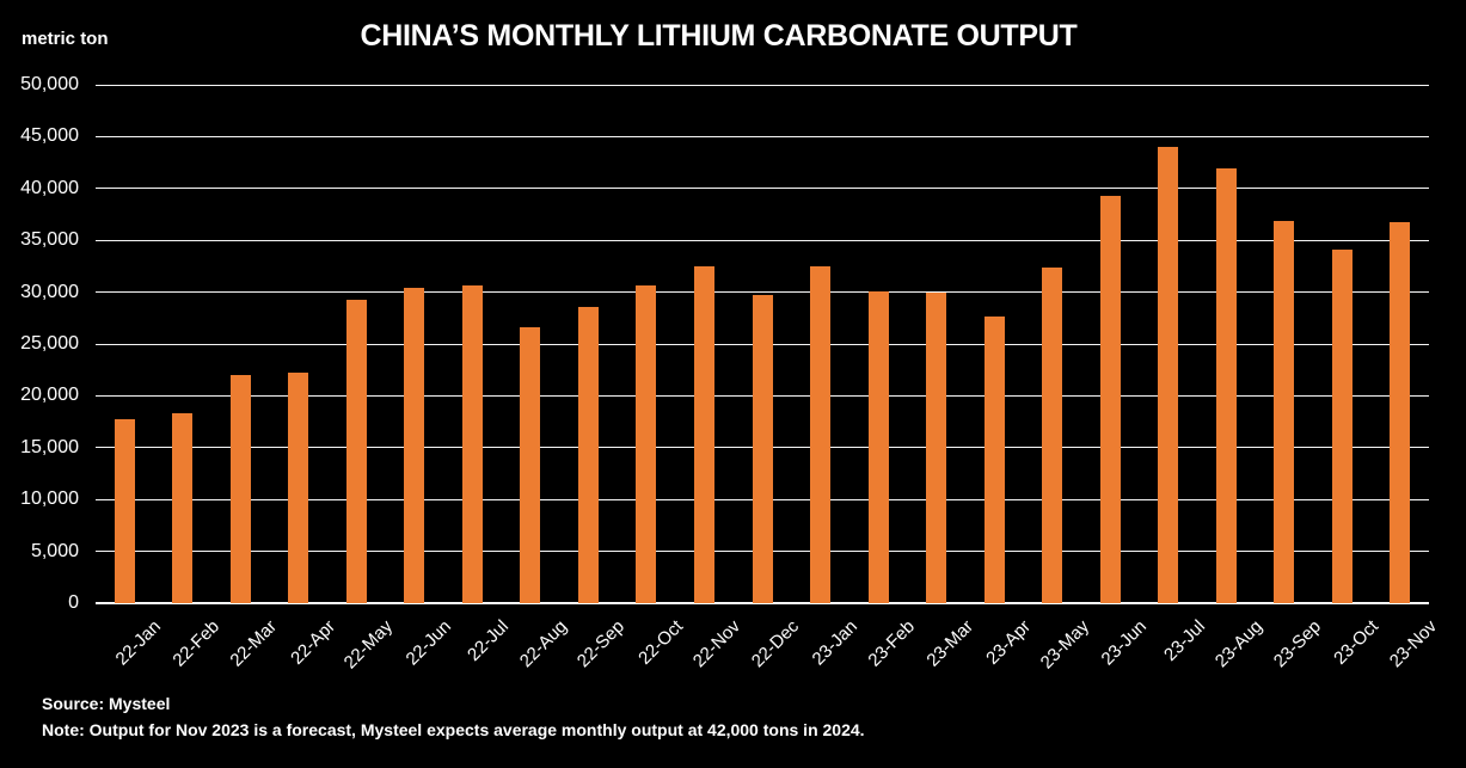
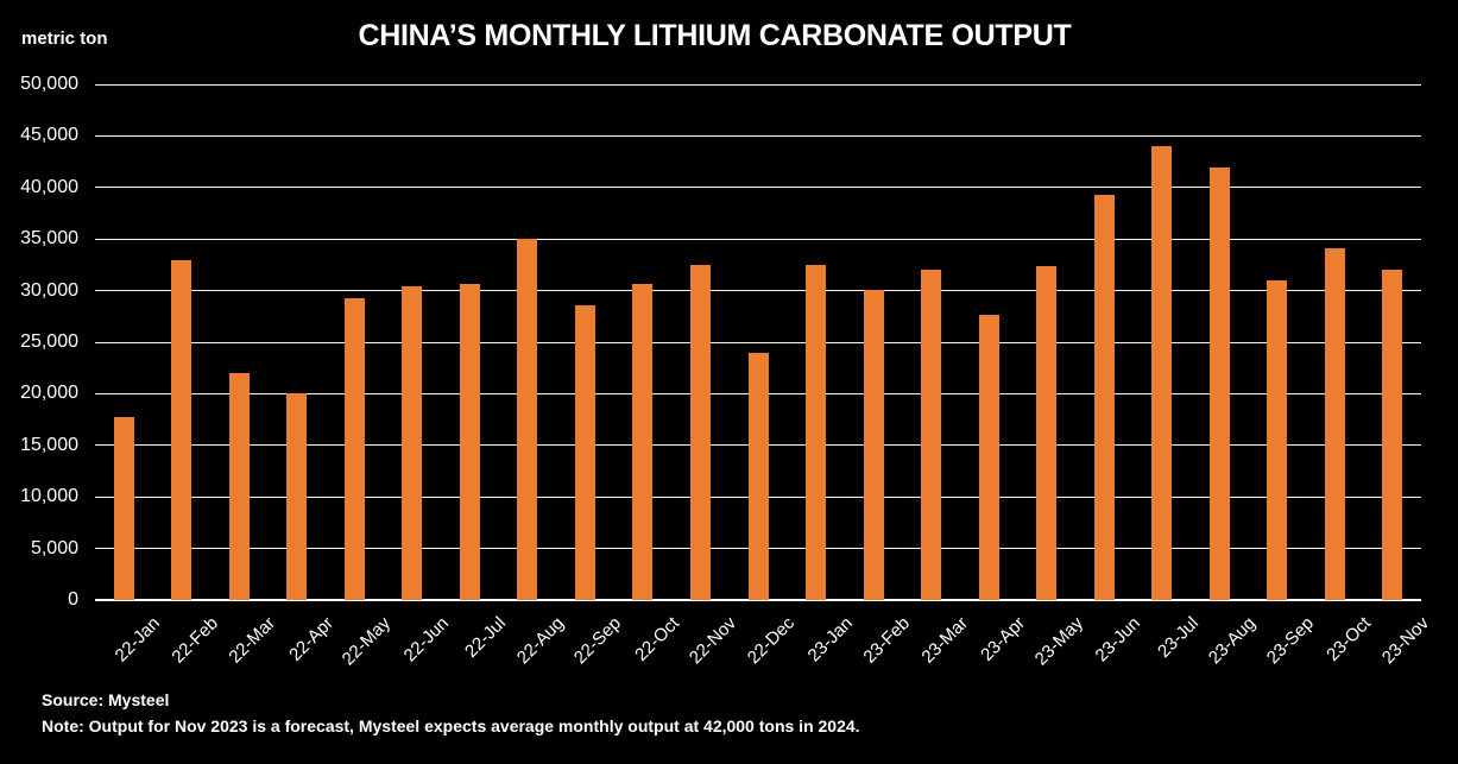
22-Feb: 18000 -> 33000
22-Apr: 22000 -> 20000
22-Aug: 27000 -> 35000
22-Dec: 30000 -> 24000
23-Mar: 30000 -> 32000
23-Sep: 37000 -> 31000
23-Nov: 37000 -> 32000
